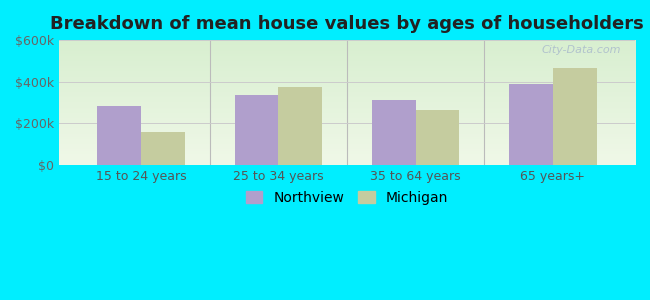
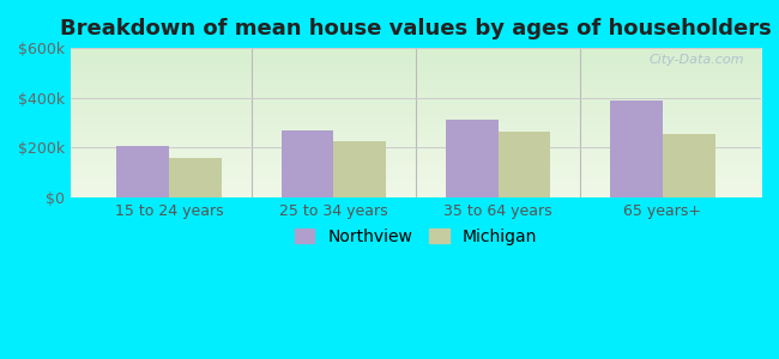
Northview/15 to 24 years: $285k -> $205k
Northview/25 to 34 years: $335k -> $270k
Michigan/25 to 34 years: $375k -> $225k
Michigan/65 years+: $465k -> $255k
